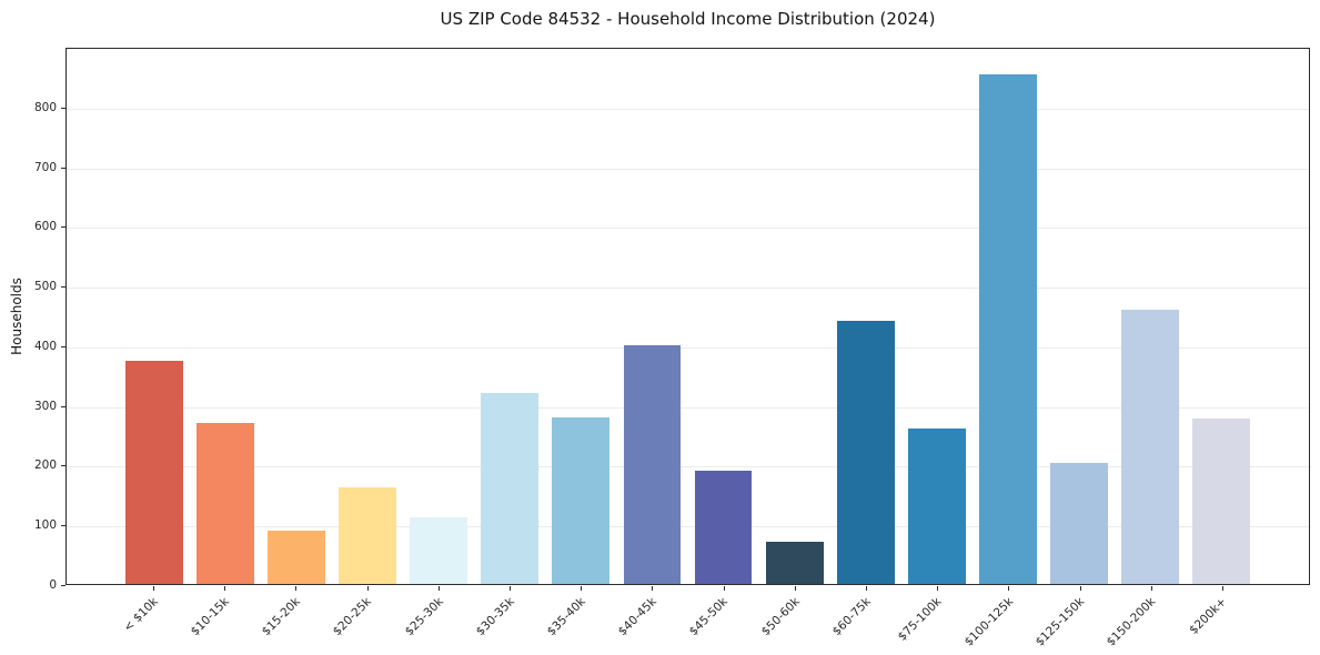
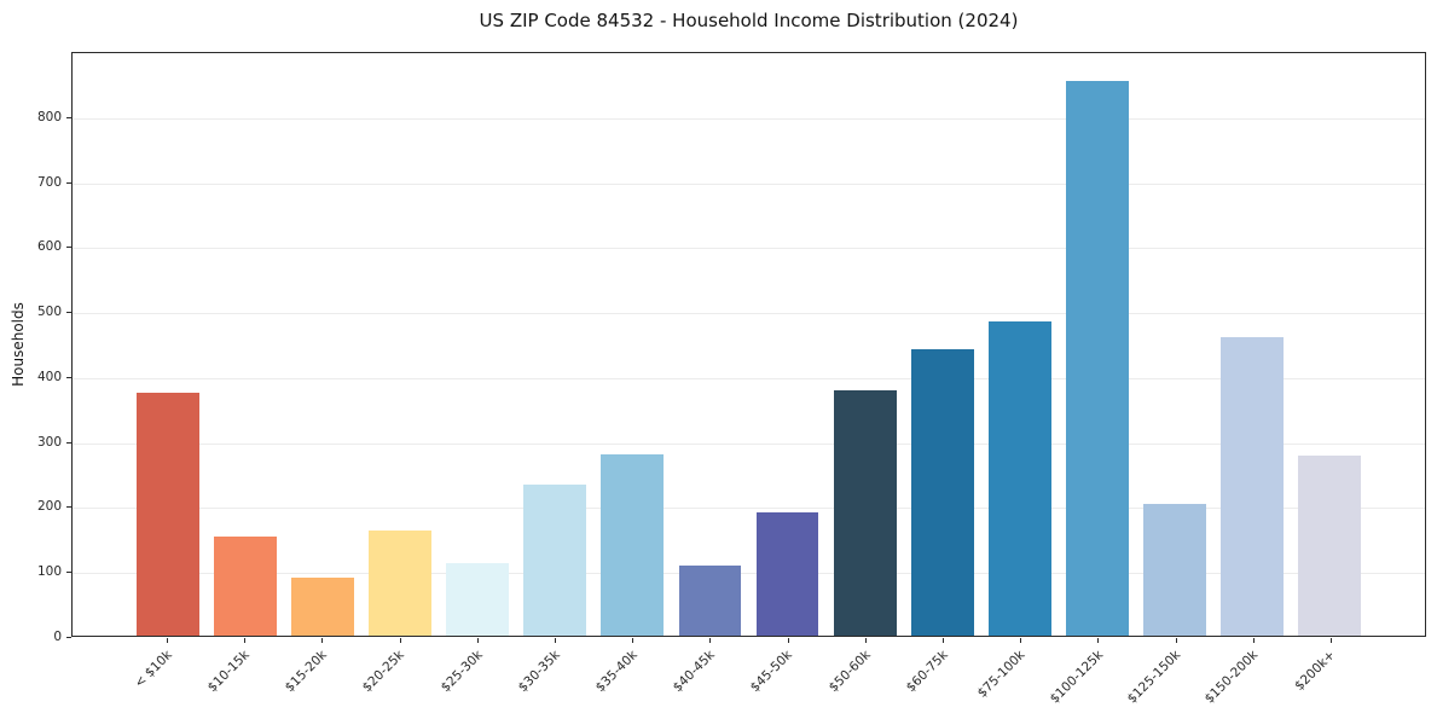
$10-15k: 270 -> 150
$30-35k: 320 -> 230
$40-45k: 400 -> 110
$50-60k: 70 -> 380
$75-100k: 260 -> 480
